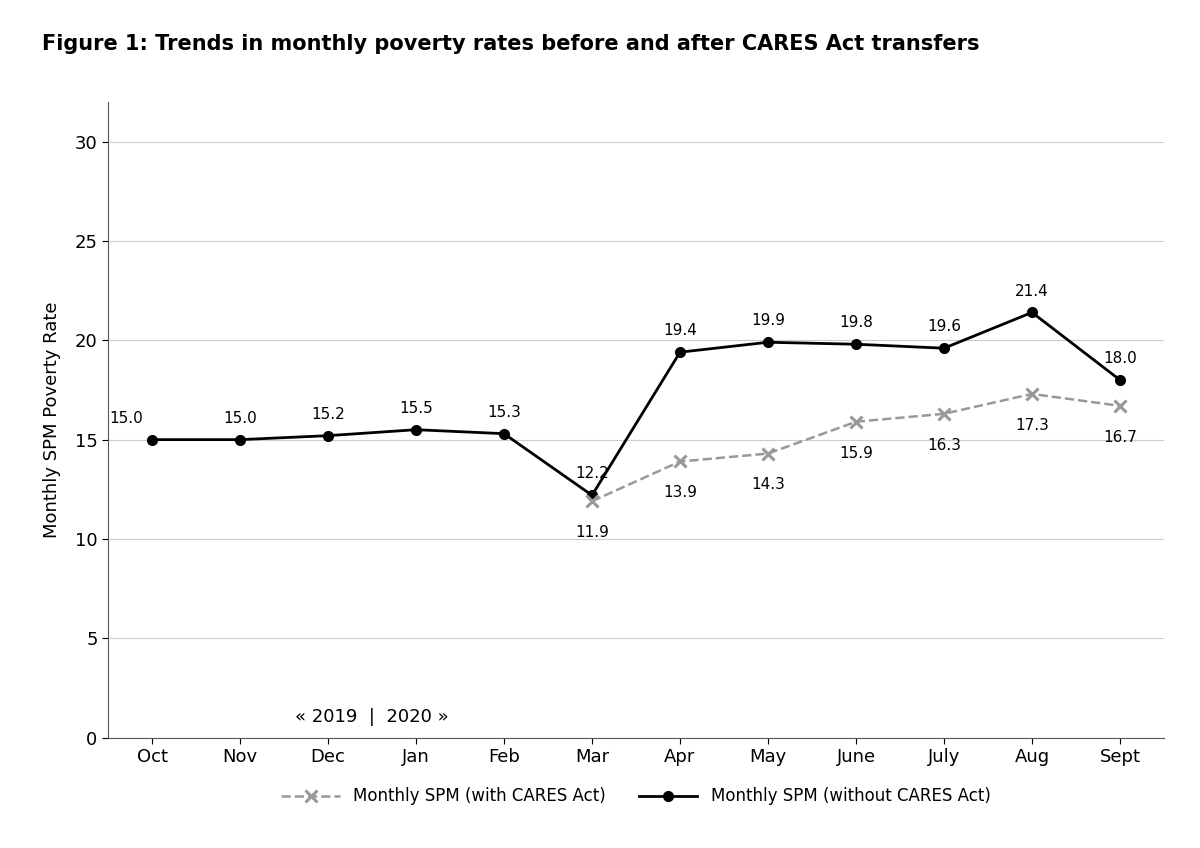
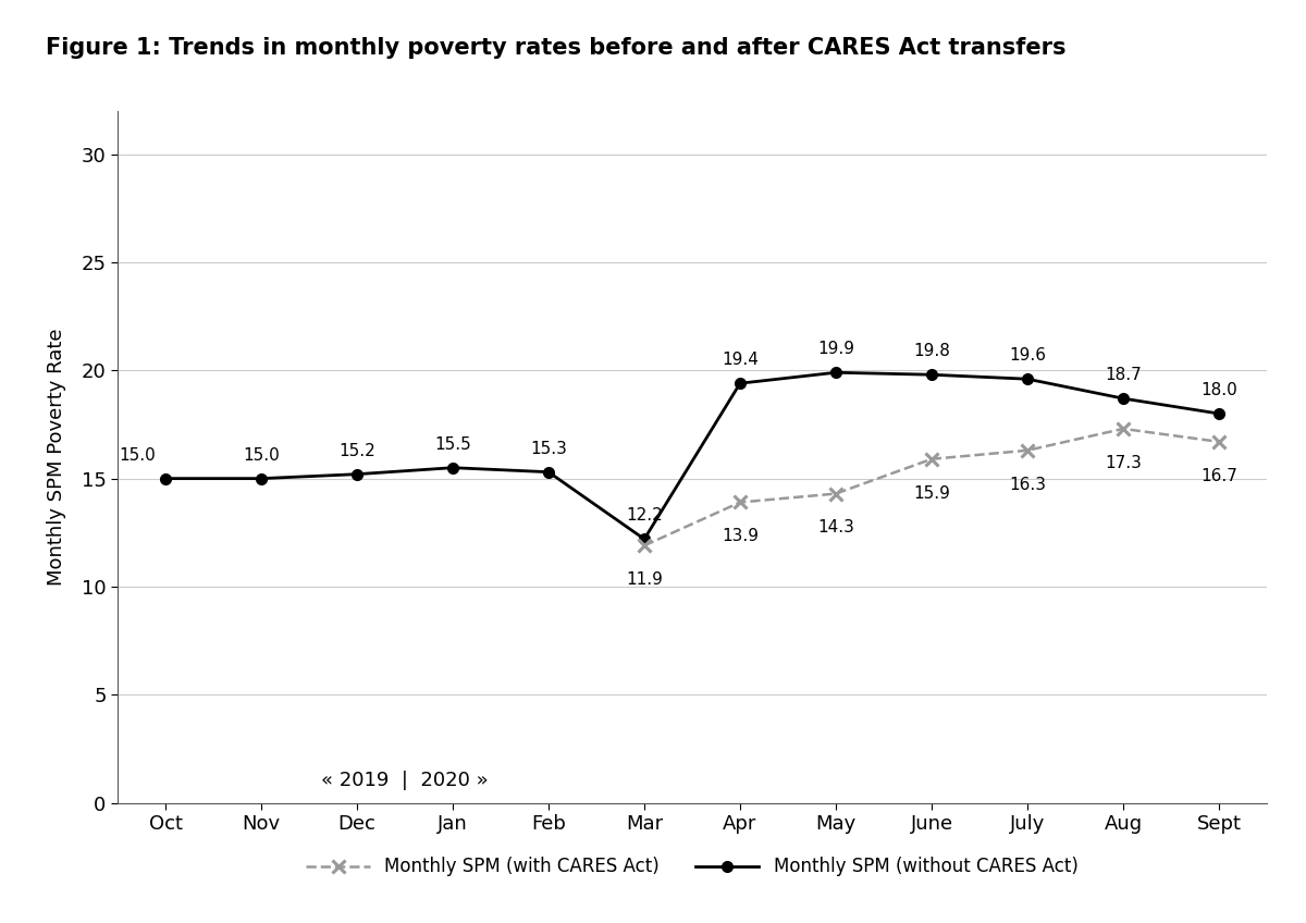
Monthly SPM (without CARES Act)/Aug: 21.4 -> 18.7
